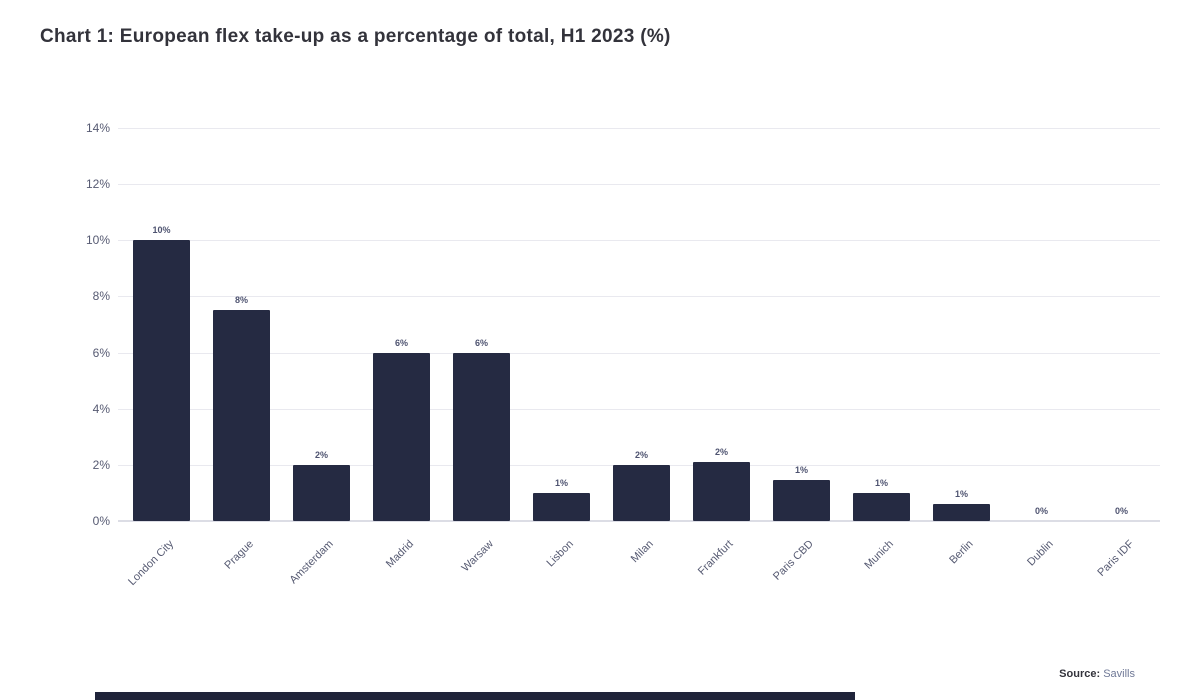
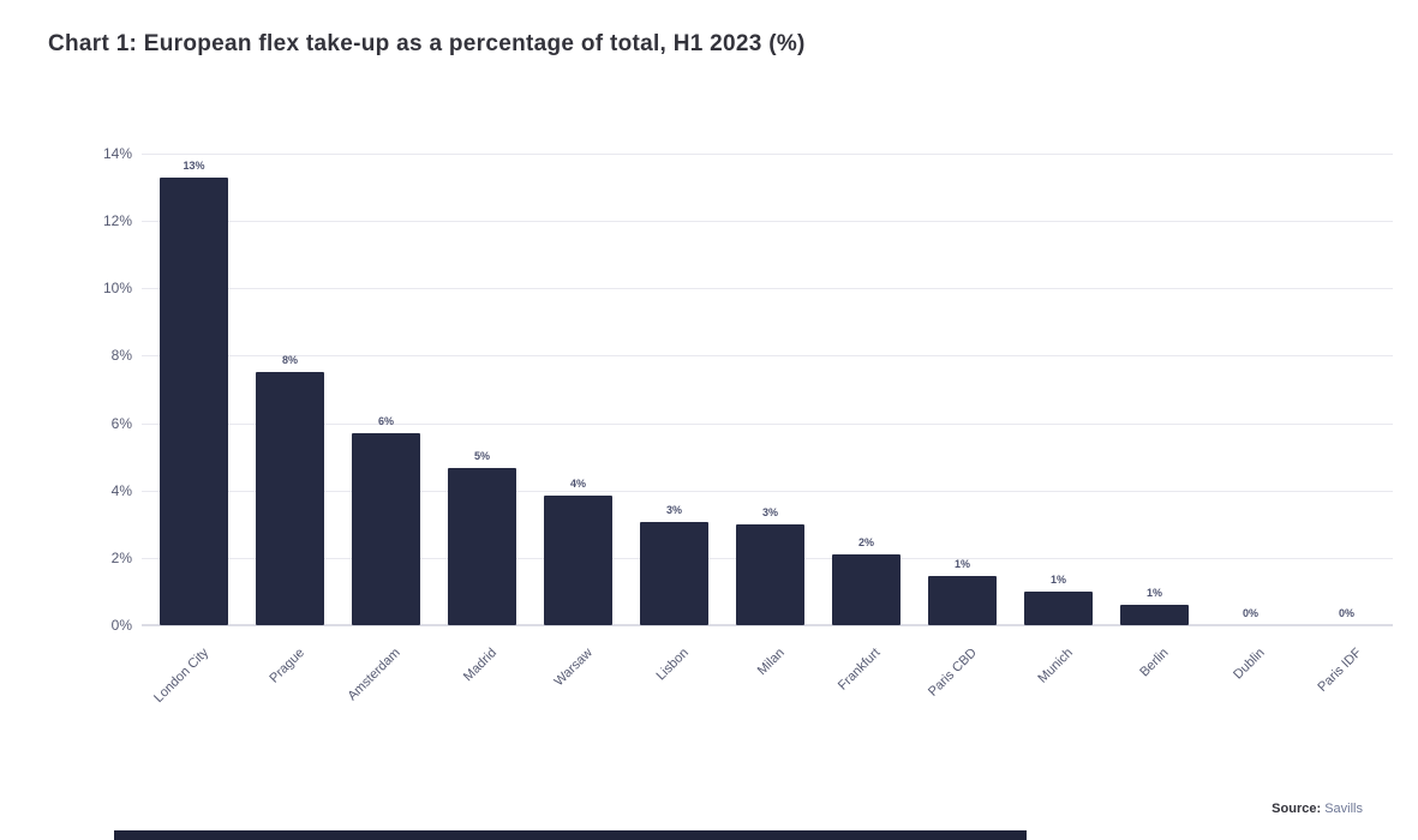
London City: 10% -> 13%
Amsterdam: 2% -> 6%
Madrid: 6% -> 5%
Warsaw: 6% -> 4%
Lisbon: 1% -> 3%
Milan: 2% -> 3%
